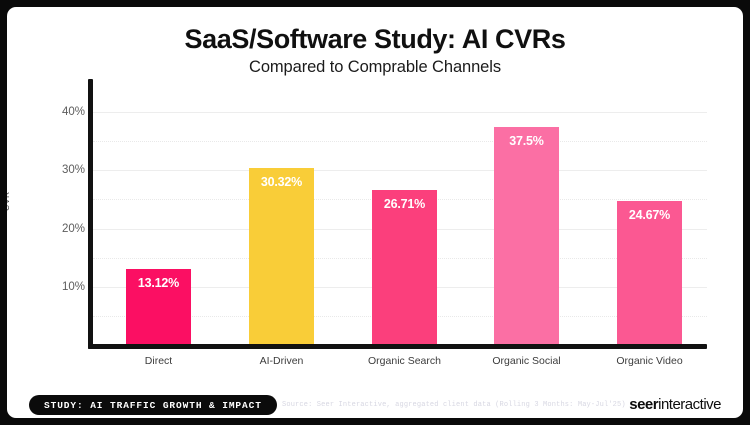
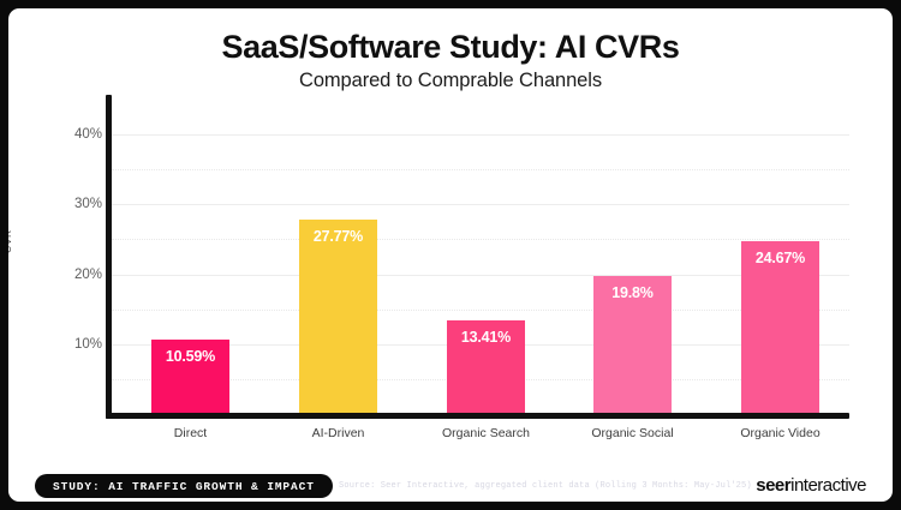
Direct: 13.12% -> 10.59%
AI-Driven: 30.32% -> 27.77%
Organic Search: 26.71% -> 13.41%
Organic Social: 37.5% -> 19.8%
